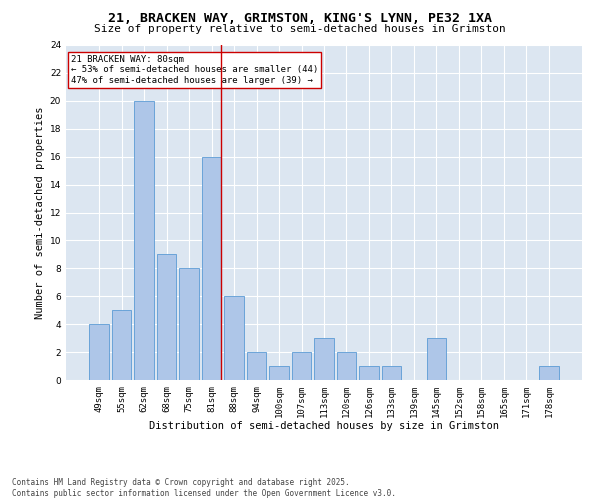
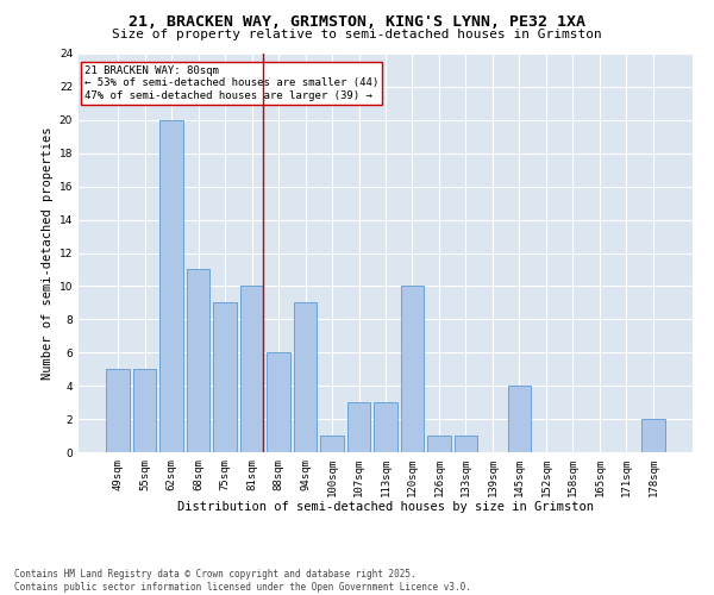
49sqm: 4 -> 5
68sqm: 9 -> 11
75sqm: 8 -> 9
81sqm: 16 -> 10
94sqm: 2 -> 9
107sqm: 2 -> 3
120sqm: 2 -> 10
145sqm: 3 -> 4
178sqm: 1 -> 2
